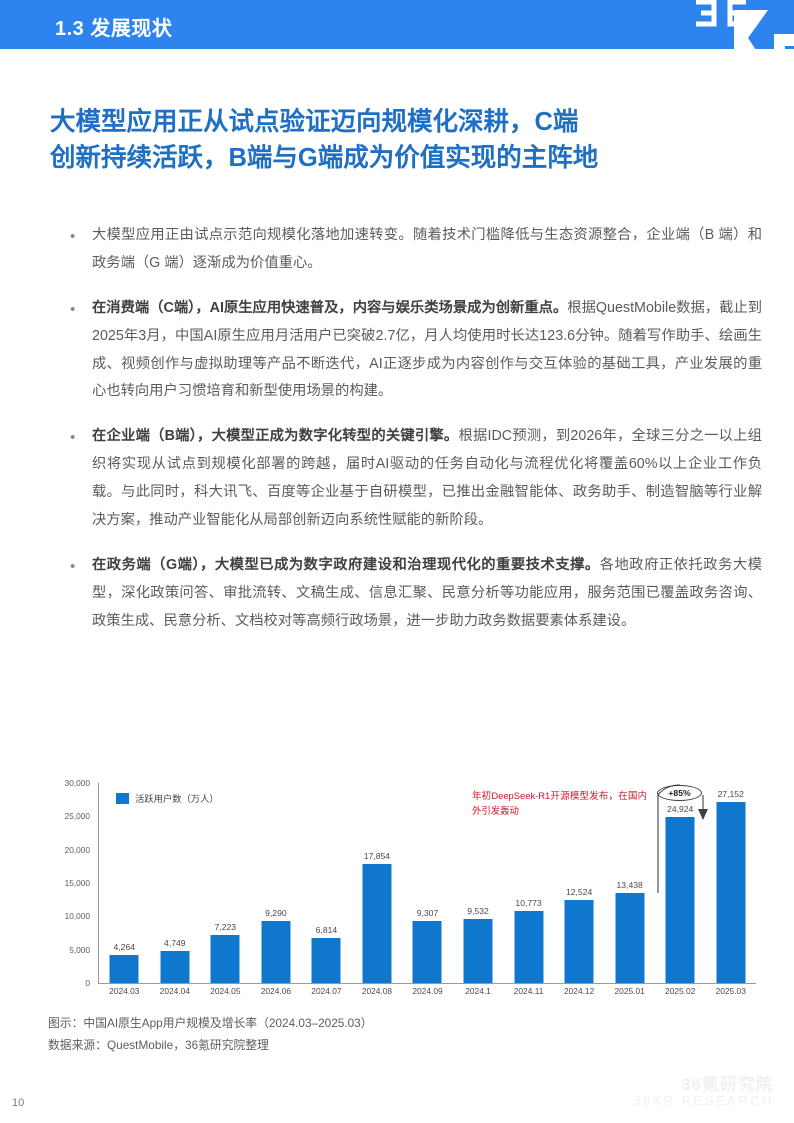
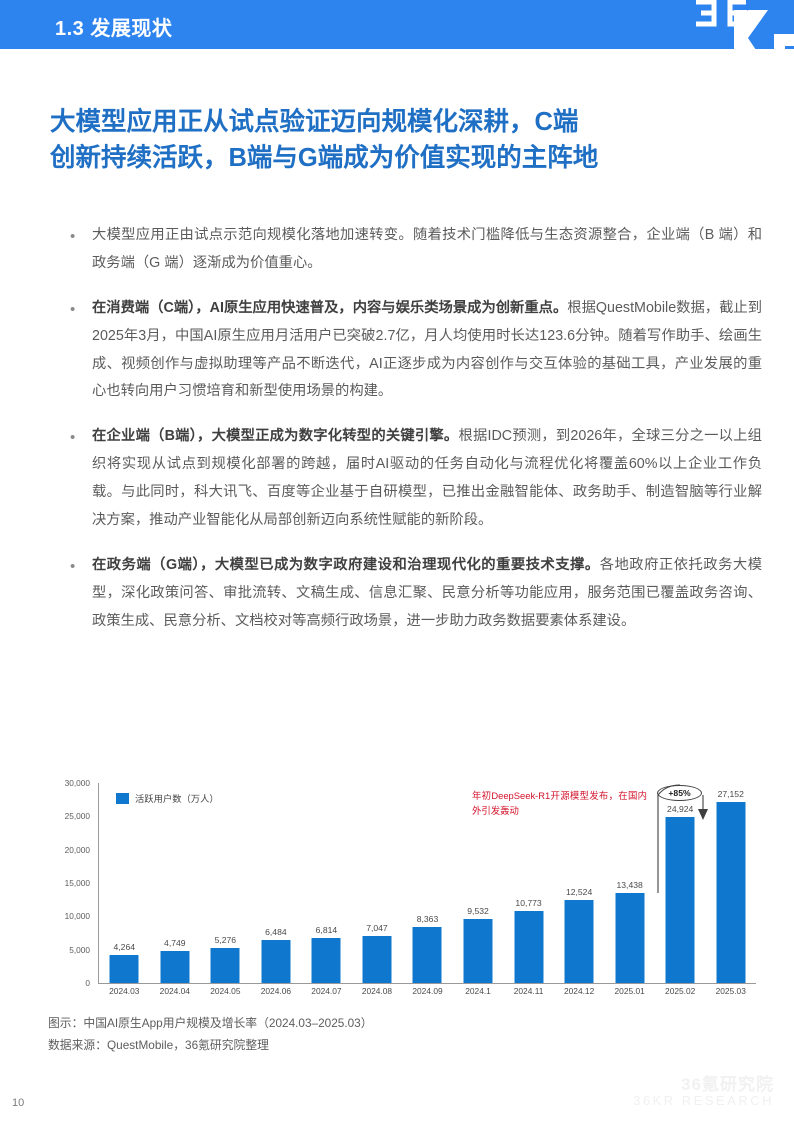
2024.05: 7,223 -> 5,276
2024.06: 9,290 -> 6,484
2024.08: 17,854 -> 7,047
2024.09: 9,307 -> 8,363
